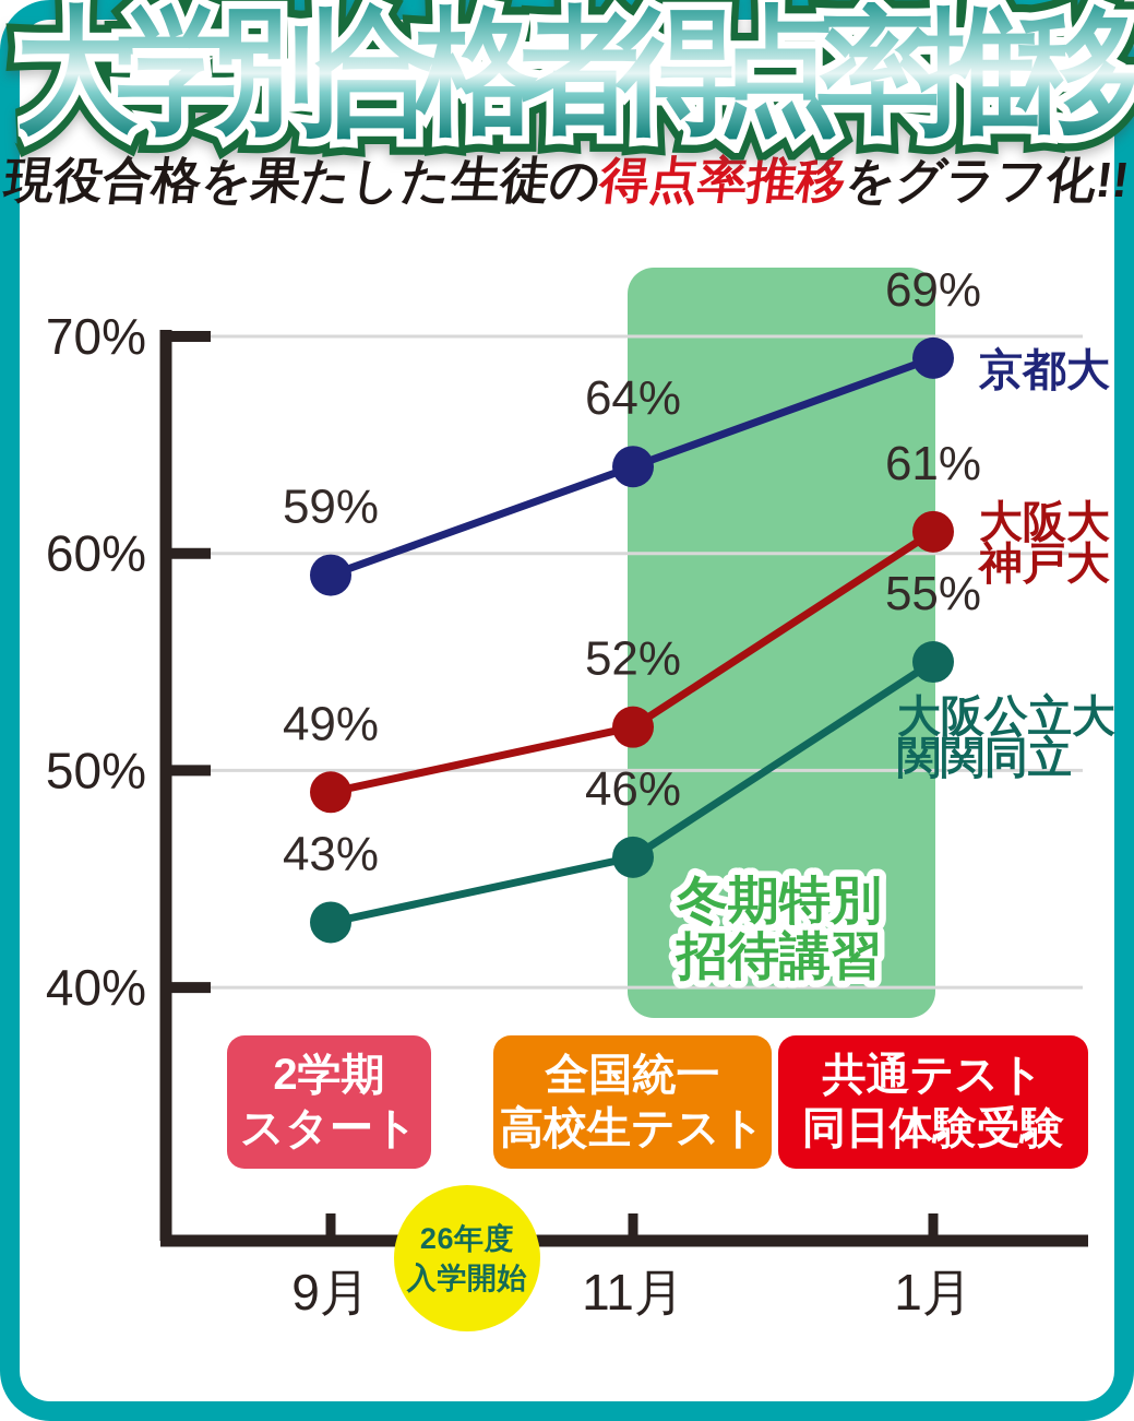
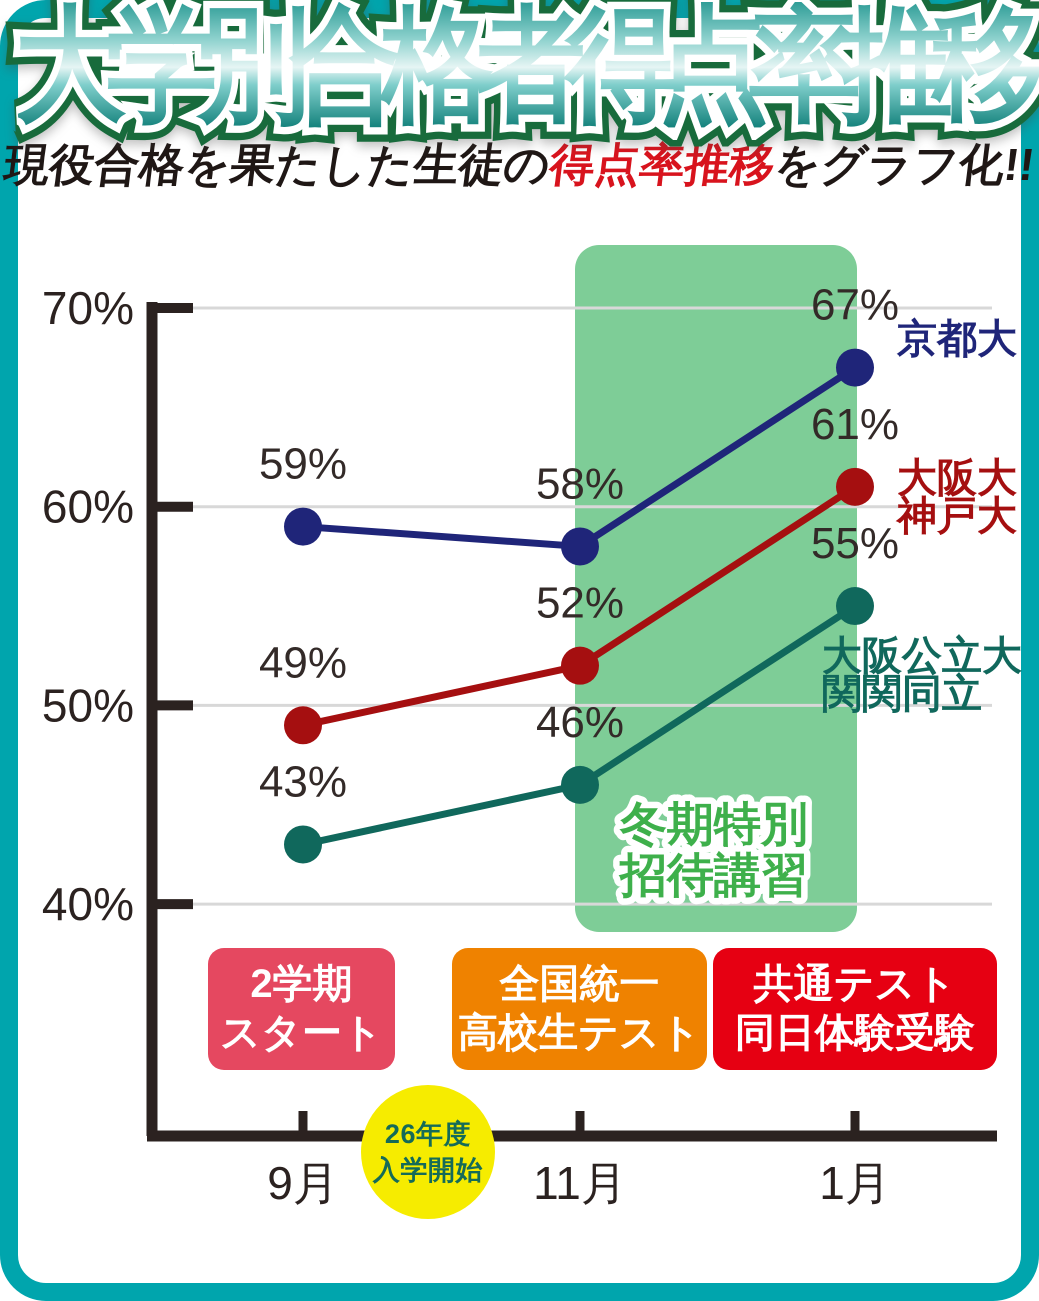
京都大/11月: 64% -> 58%
京都大/1月: 69% -> 67%
